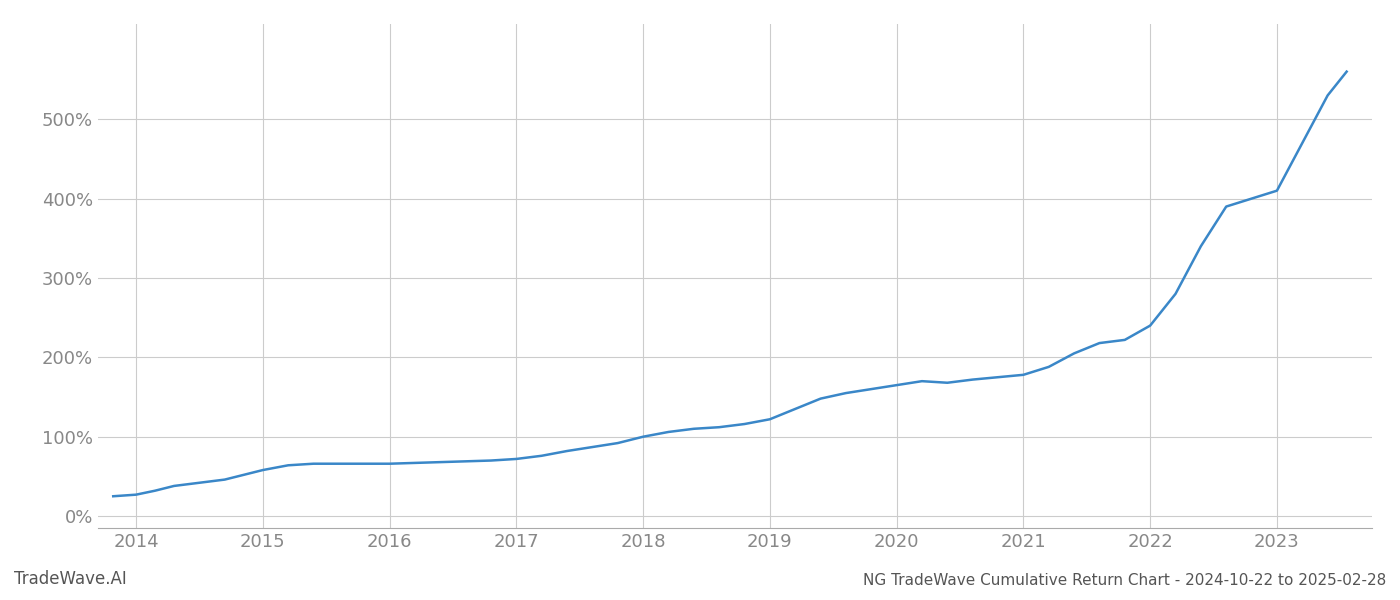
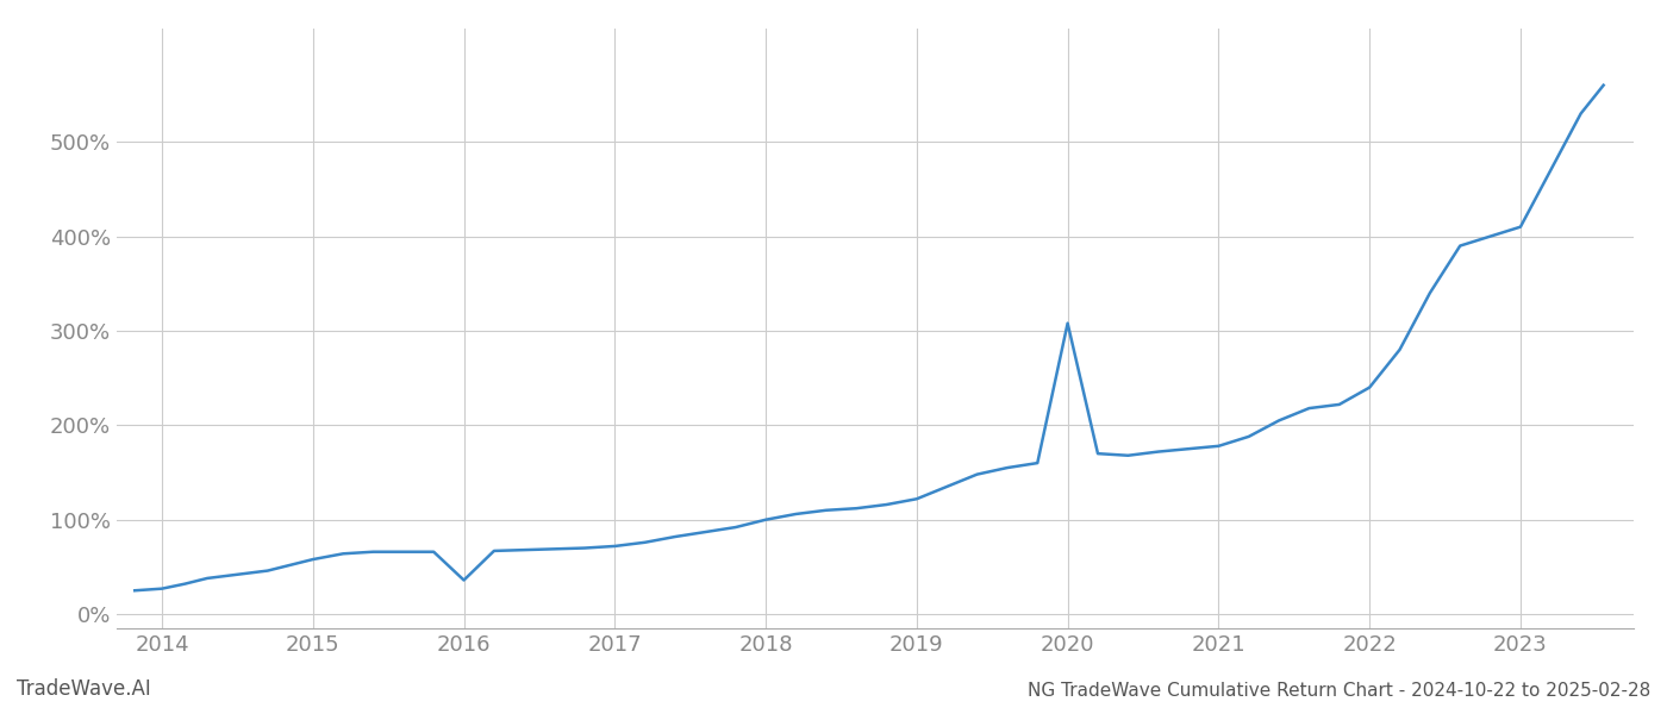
2016: 66% -> 36%
2020: 165% -> 308%
